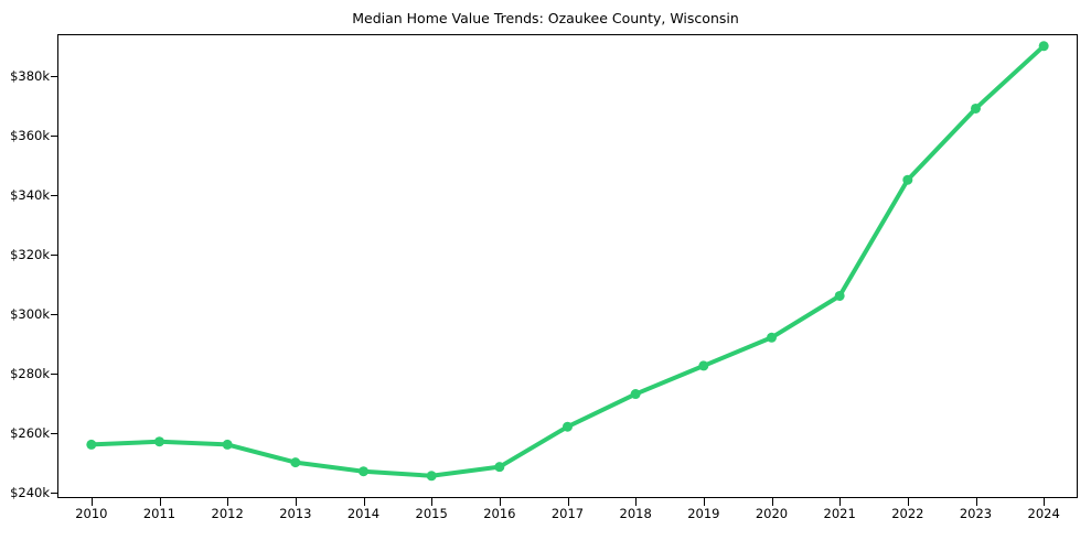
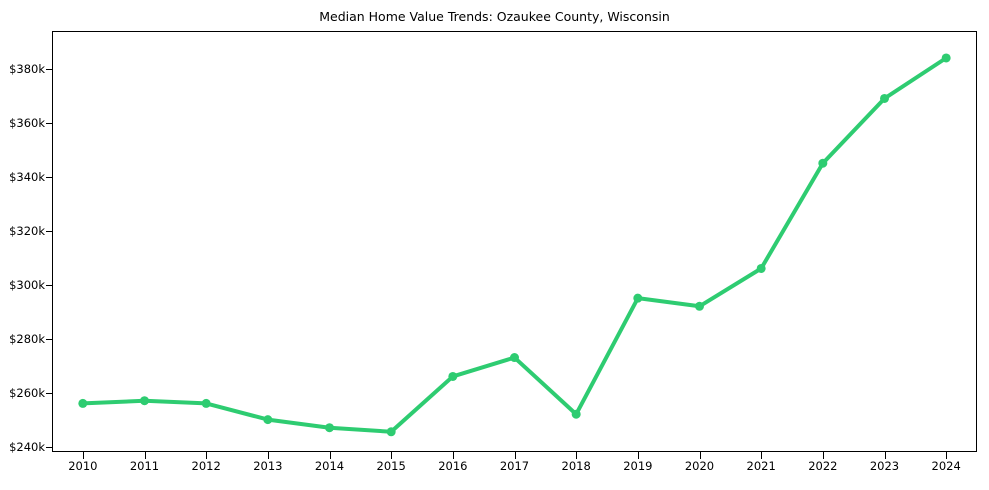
2016: $248k -> $266k
2017: $262k -> $273k
2018: $273k -> $252k
2019: $282k -> $295k
2024: $390k -> $384k
